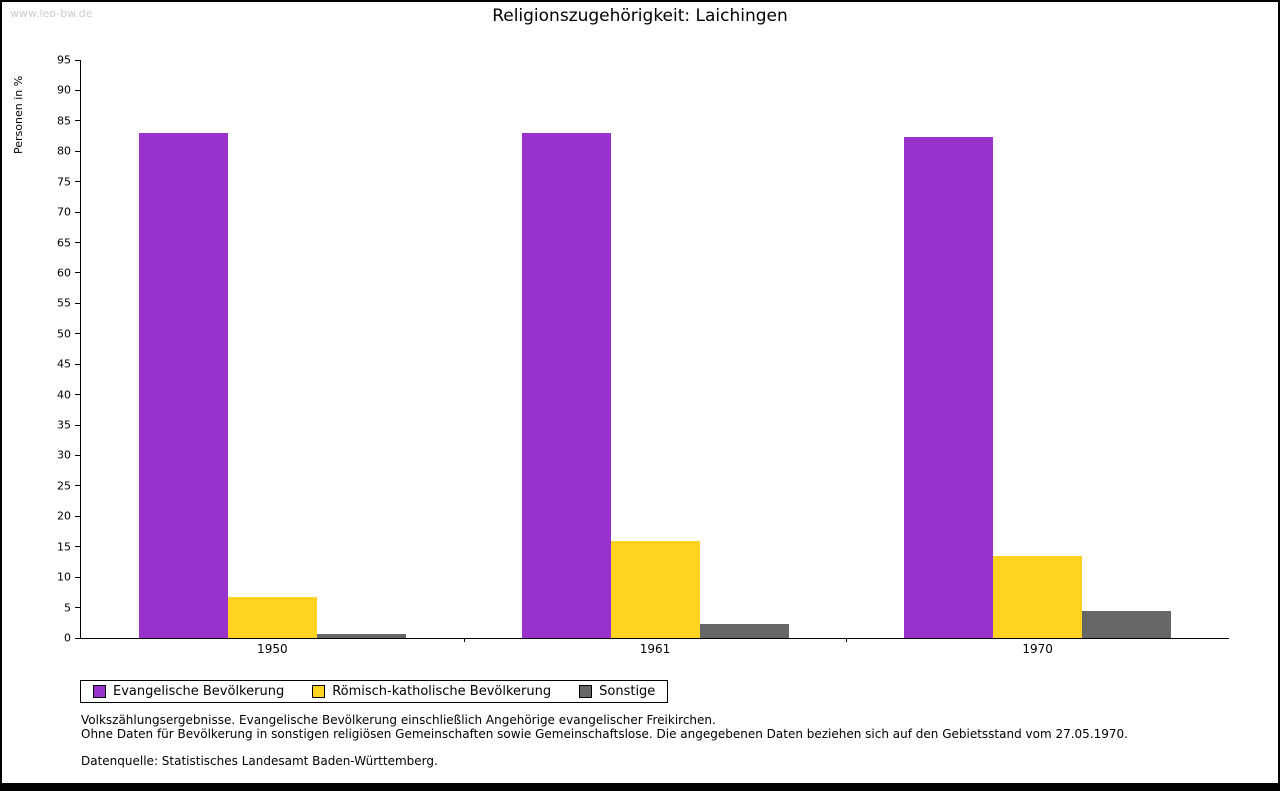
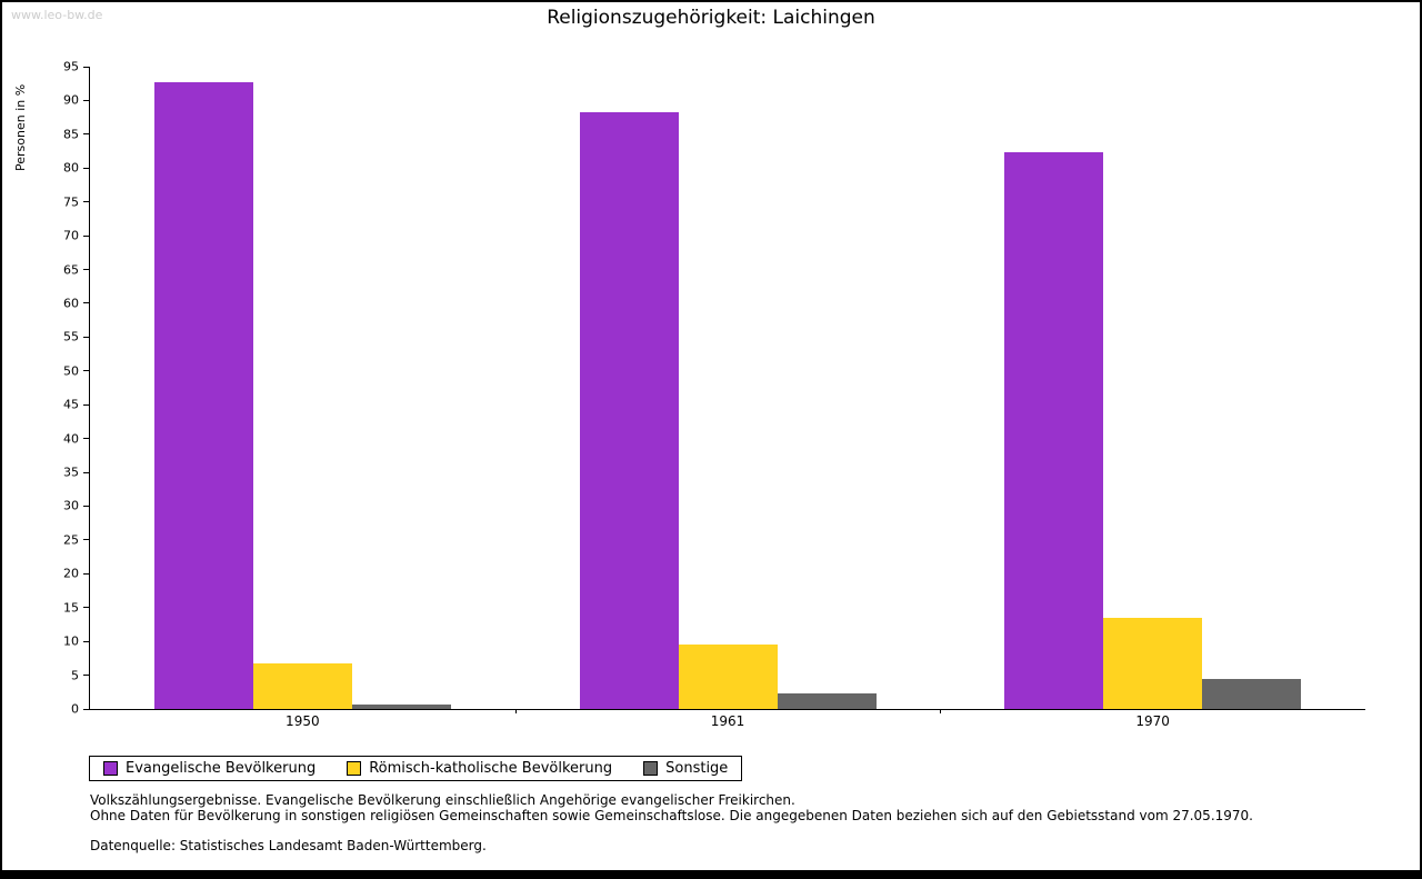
Evangelische Bevölkerung/1950: 83 -> 93
Evangelische Bevölkerung/1961: 83 -> 88
Römisch-katholische Bevölkerung/1961: 16 -> 10
